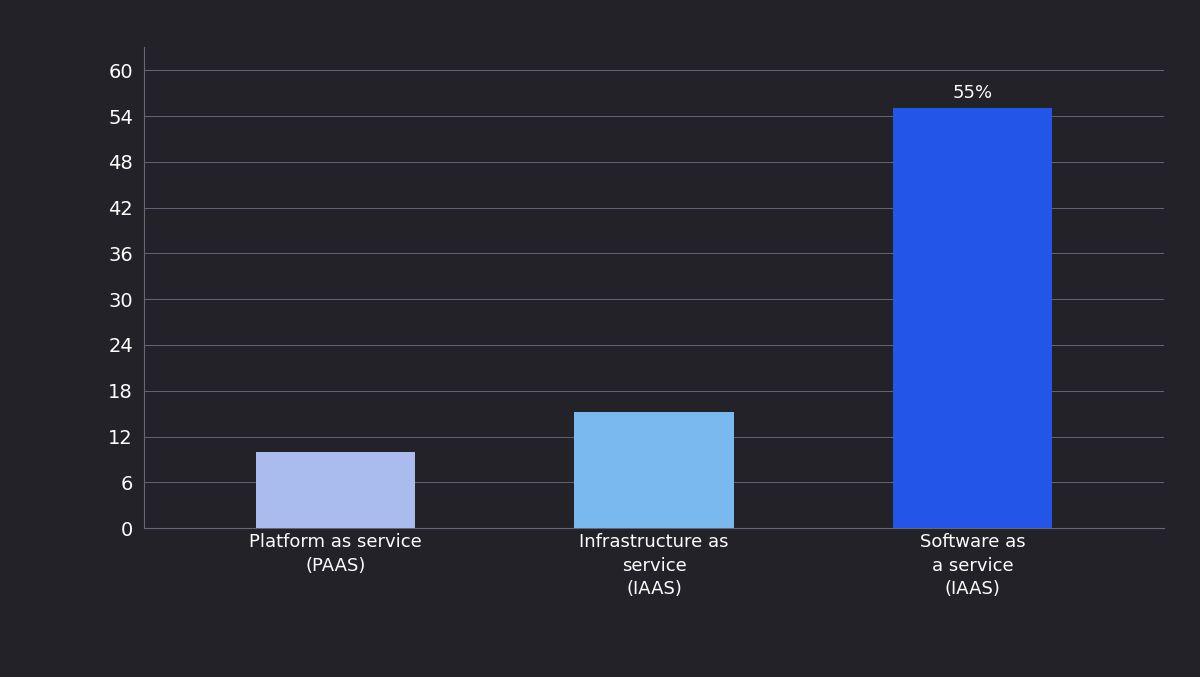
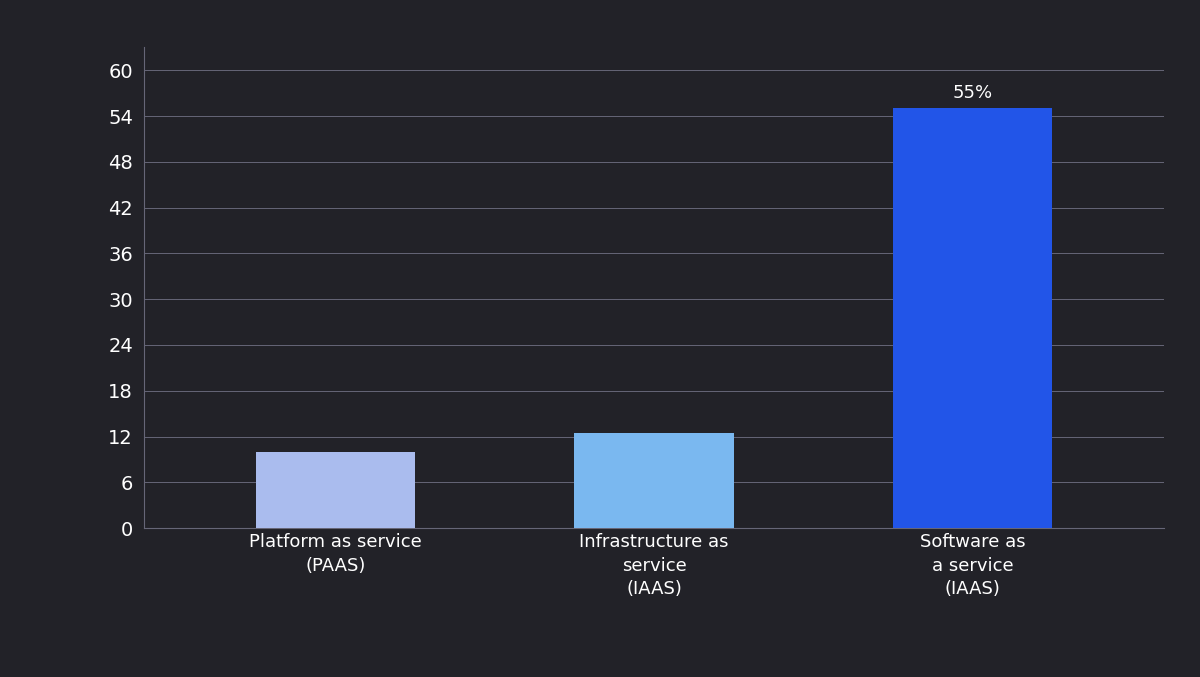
Infrastructure as service (IAAS): 15.2 -> 12.5
